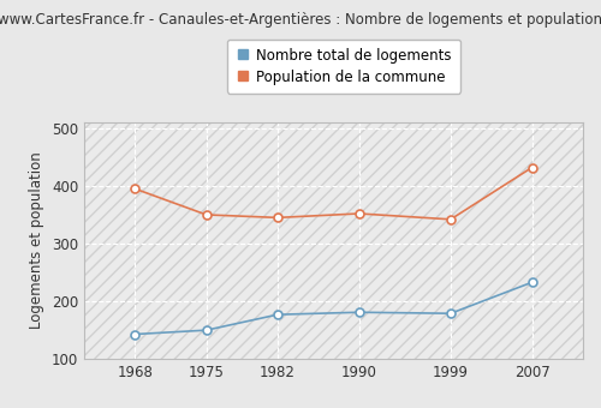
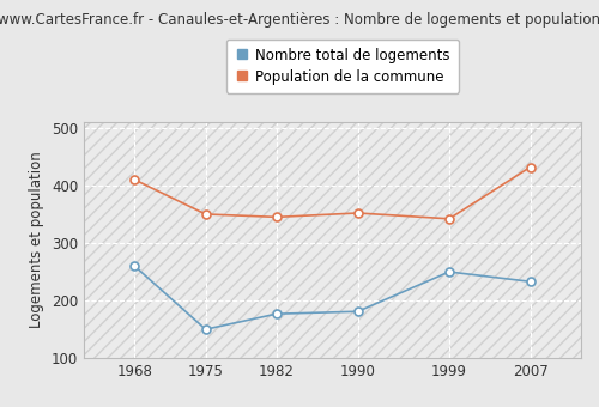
Nombre total de logements/1968: 143 -> 260
Population de la commune/1968: 395 -> 410
Nombre total de logements/1999: 179 -> 250
